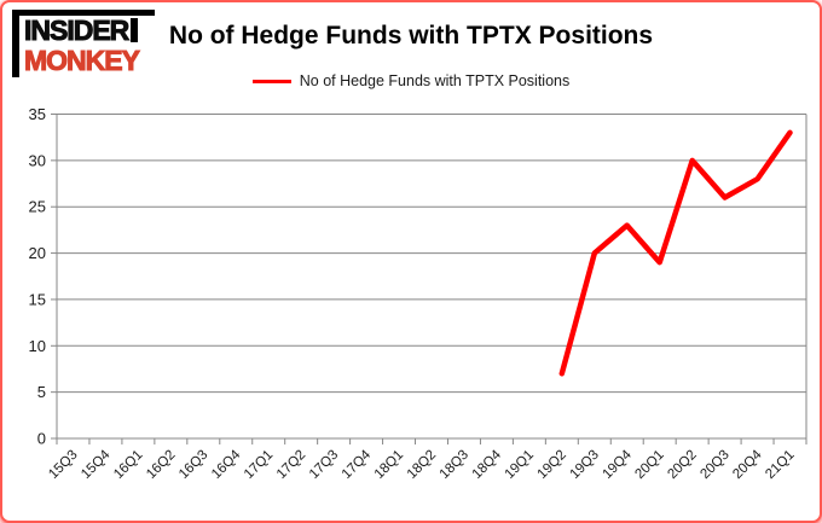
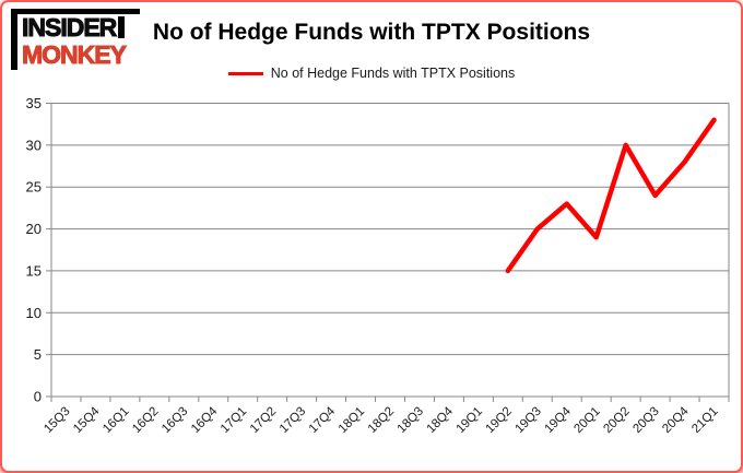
19Q2: 7 -> 15
20Q3: 26 -> 24
